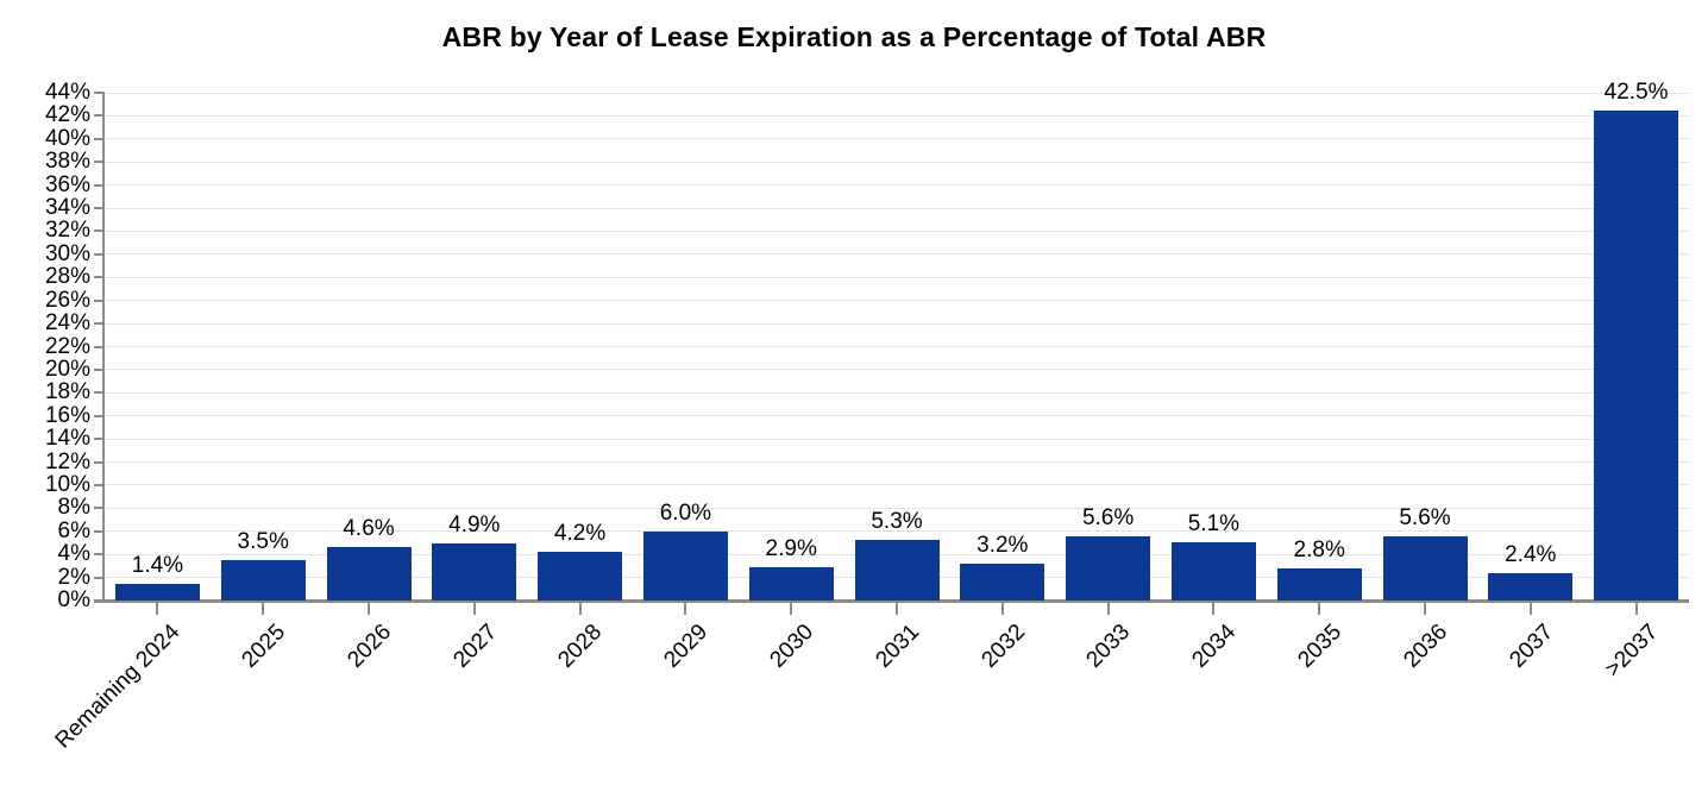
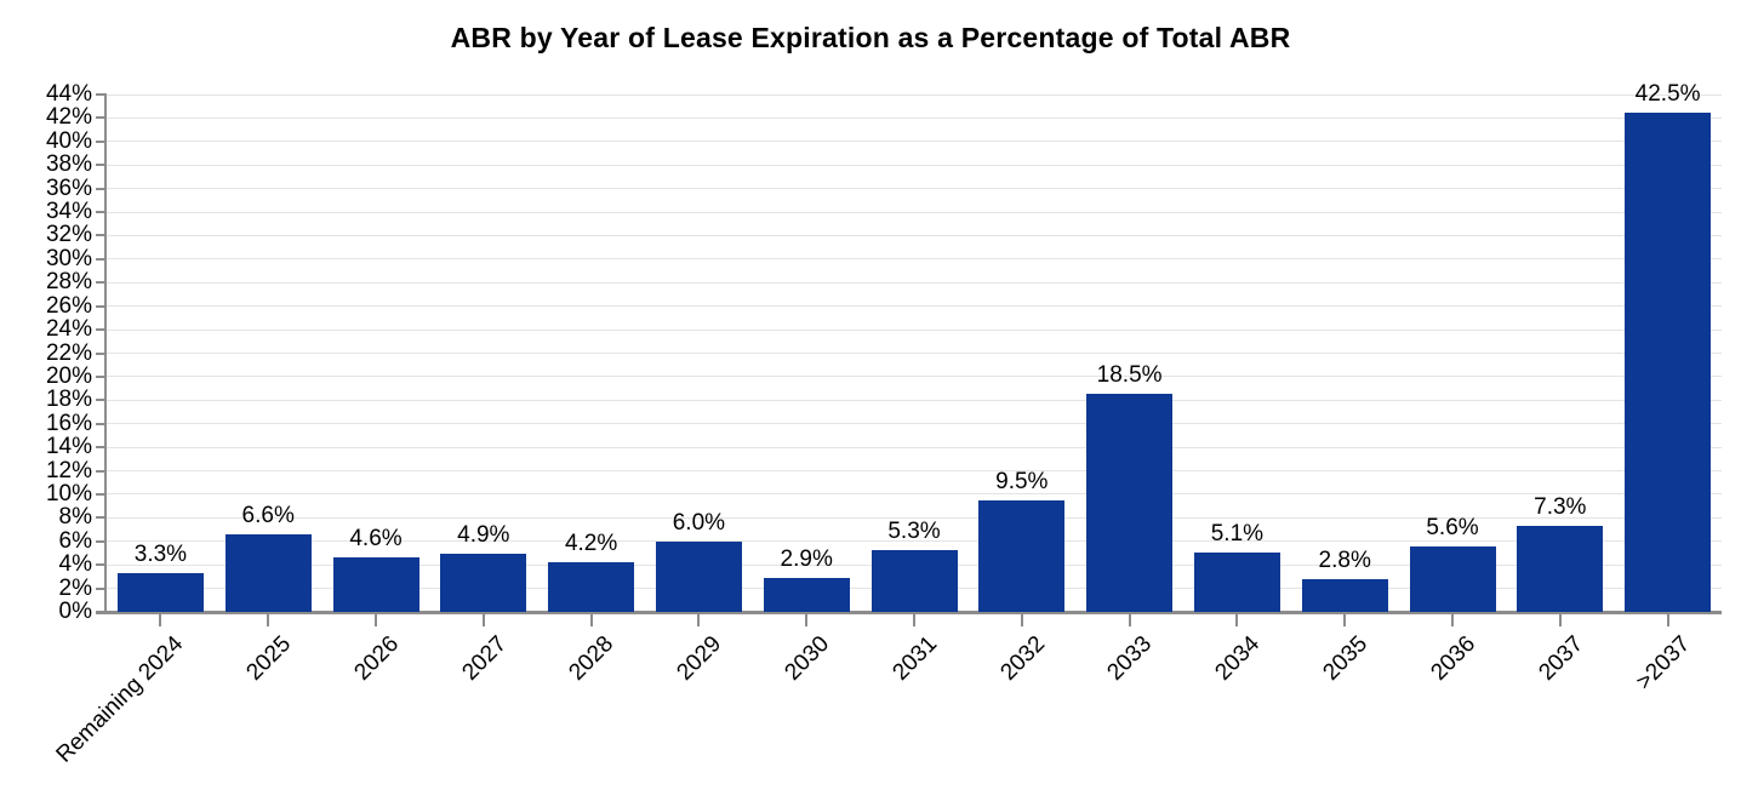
Remaining 2024: 1.4% -> 3.3%
2025: 3.5% -> 6.6%
2032: 3.2% -> 9.5%
2033: 5.6% -> 18.5%
2037: 2.4% -> 7.3%
